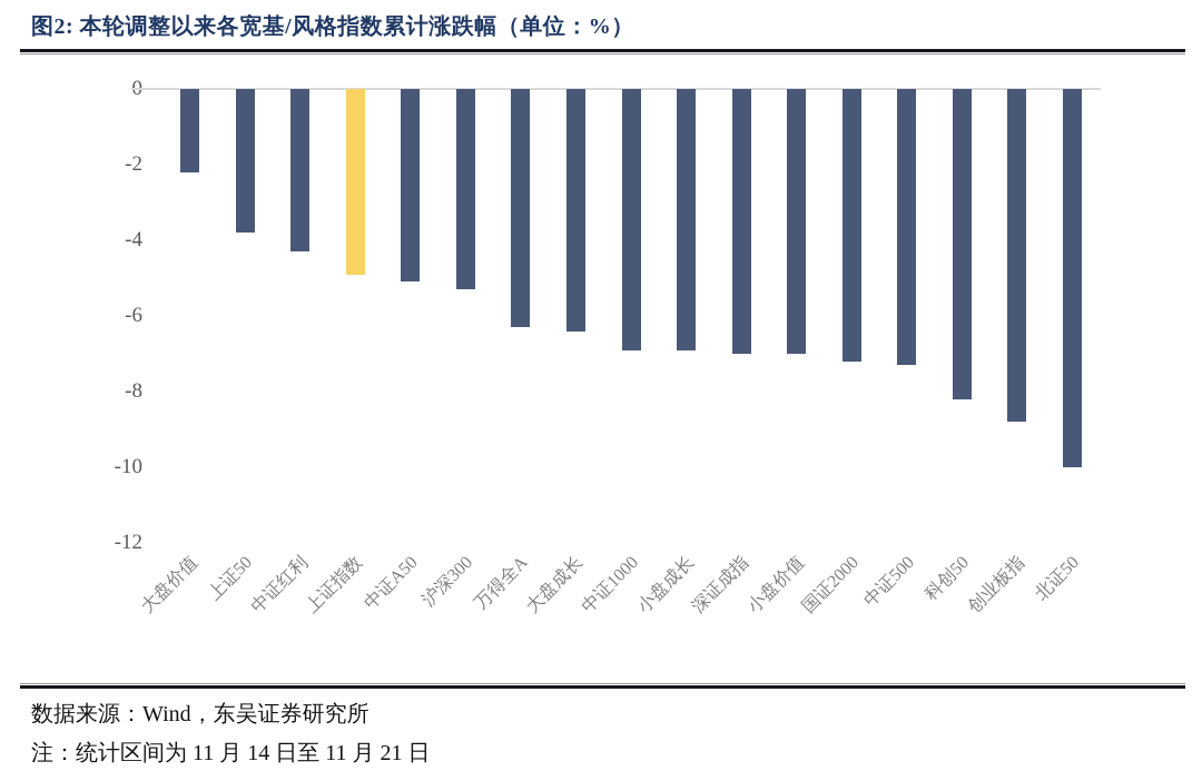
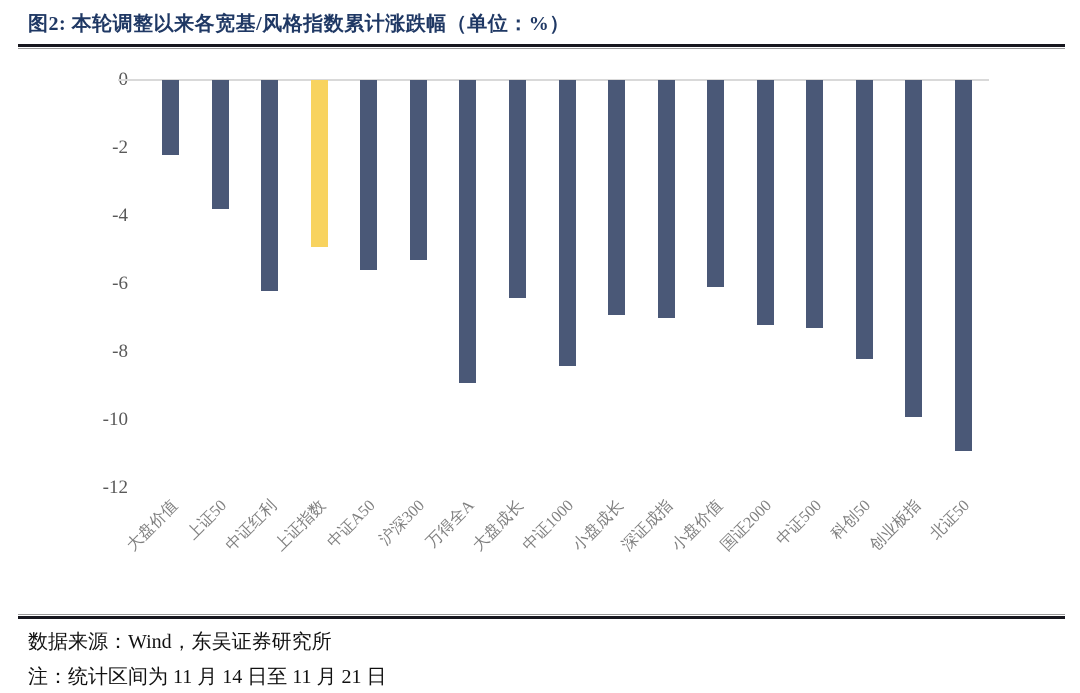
中证红利: -4.3 -> -6.2
中证A50: -5.1 -> -5.6
万得全A: -6.3 -> -8.9
中证1000: -6.9 -> -8.4
小盘价值: -7.0 -> -6.1
创业板指: -8.8 -> -9.9
北证50: -10.0 -> -10.9
